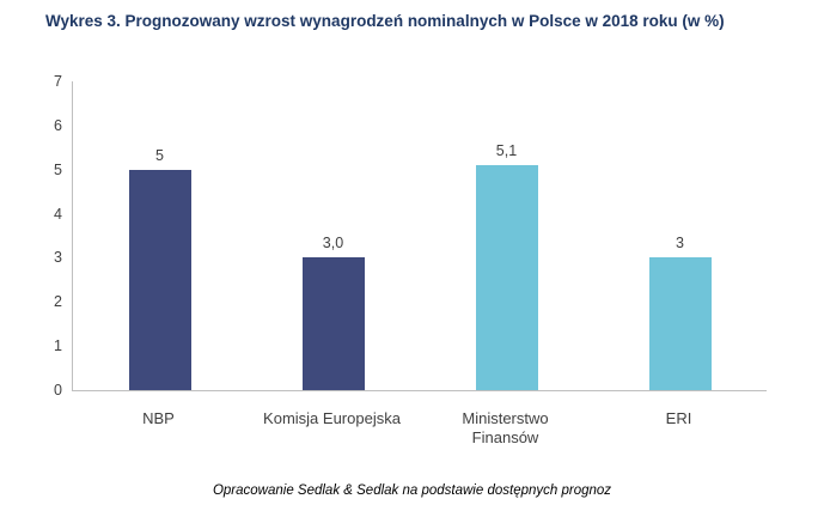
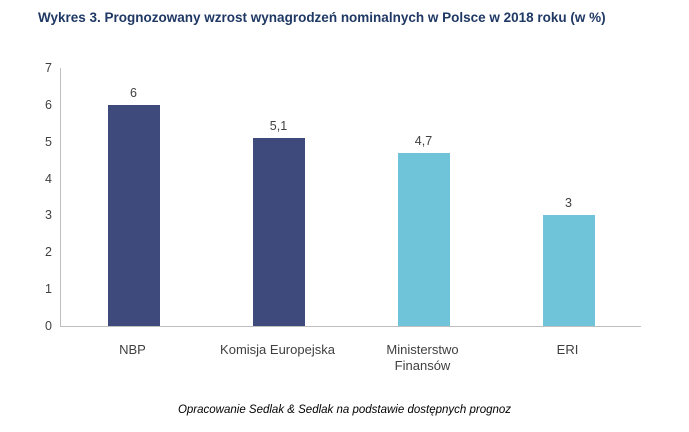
NBP: 5 -> 6
Komisja Europejska: 3,0 -> 5,1
Ministerstwo Finansów: 5,1 -> 4,7
